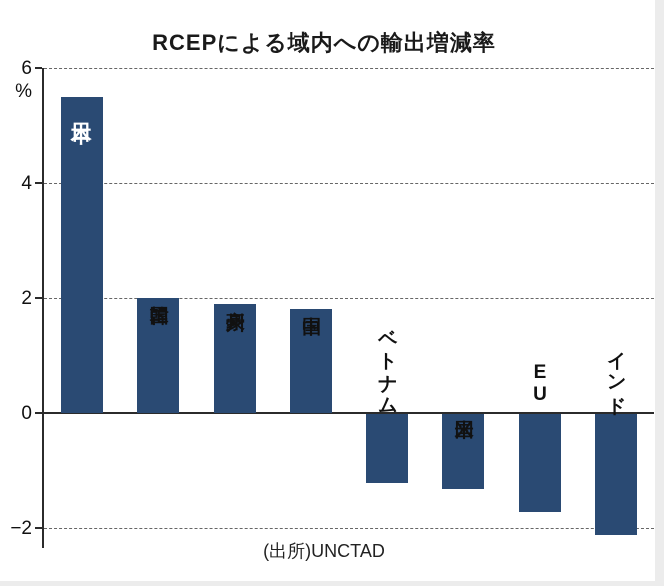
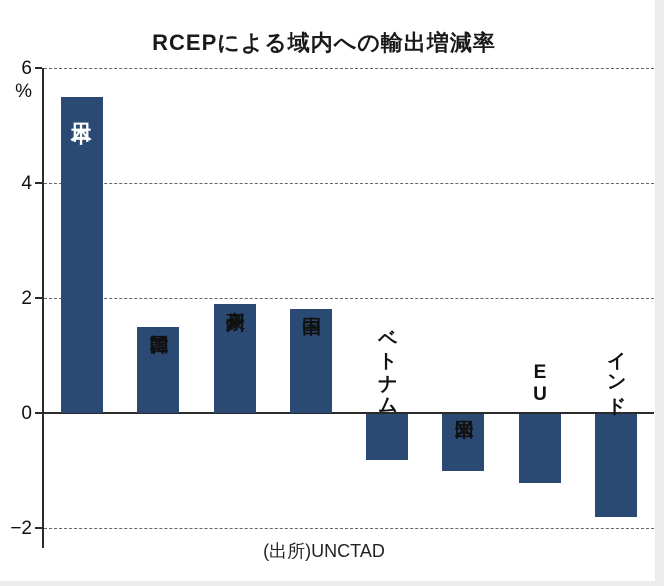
韓国: 2.0 -> 1.5
ベトナム: -1.2 -> -0.8
米国: -1.3 -> -1.0
EU: -1.7 -> -1.2
インド: -2.1 -> -1.8
